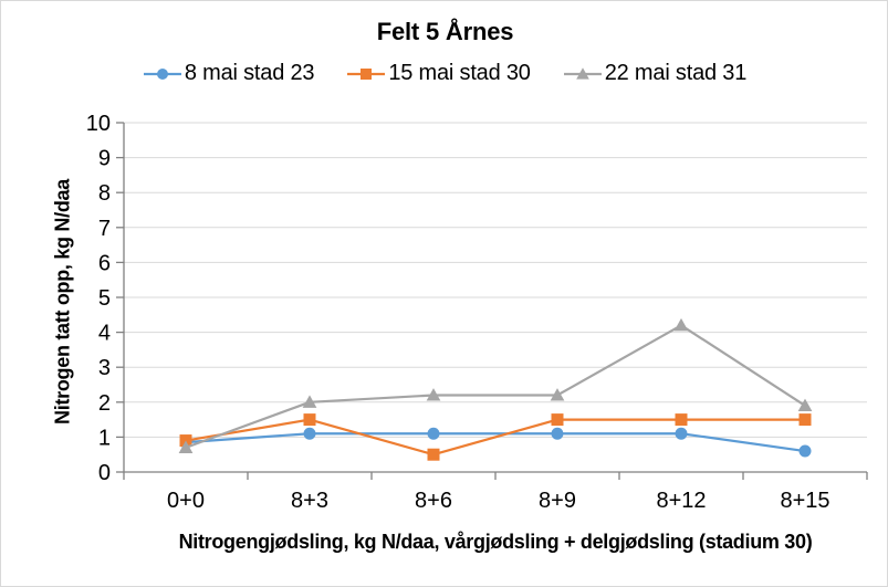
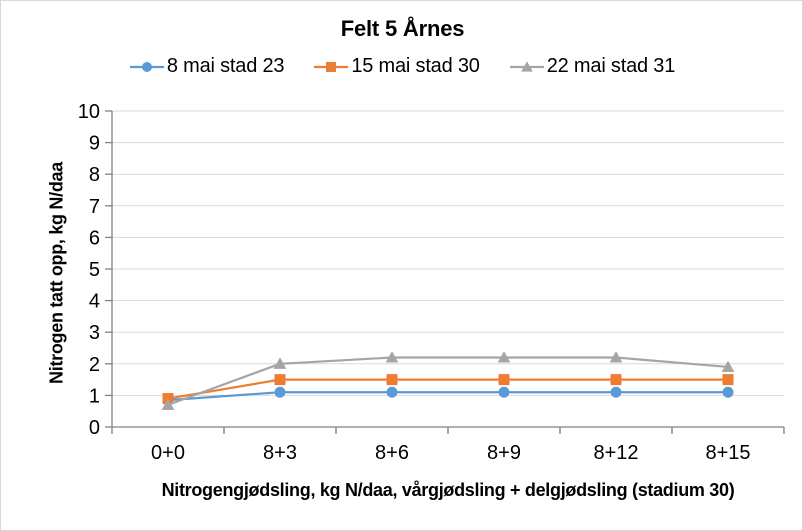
15 mai stad 30/8+6: 0.5 -> 1.5
22 mai stad 31/8+12: 4.2 -> 2.2
8 mai stad 23/8+15: 0.6 -> 1.1
